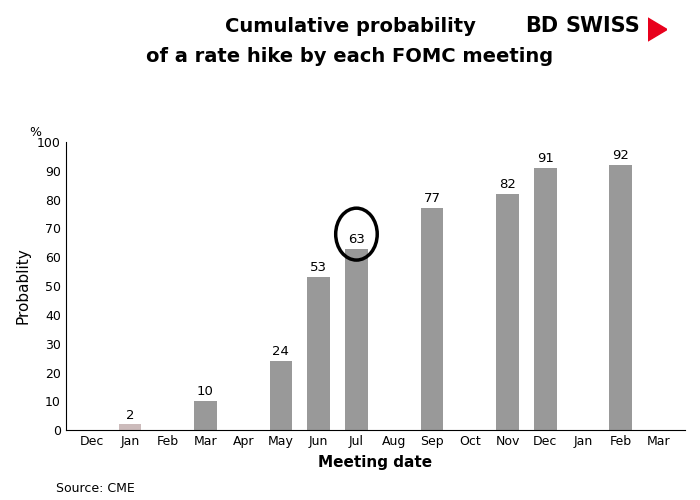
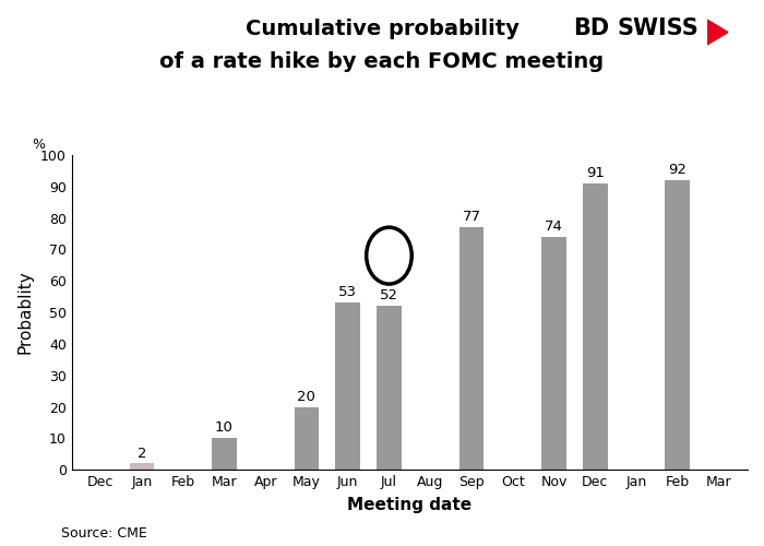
May: 24 -> 20
Jul: 63 -> 52
Nov: 82 -> 74
